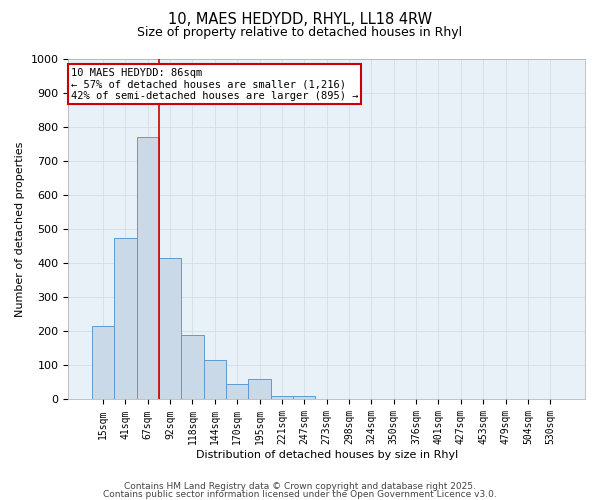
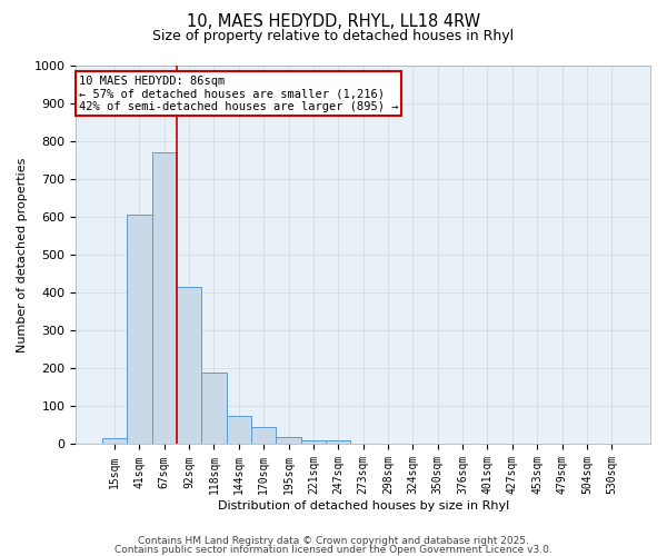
15sqm: 215 -> 15
41sqm: 475 -> 605
144sqm: 115 -> 75
195sqm: 60 -> 20
